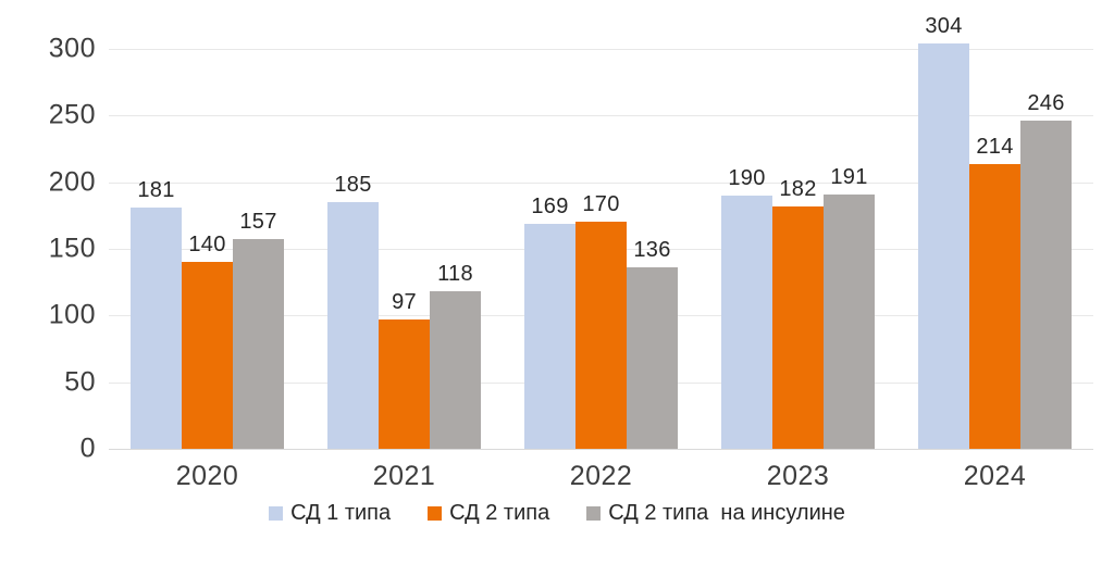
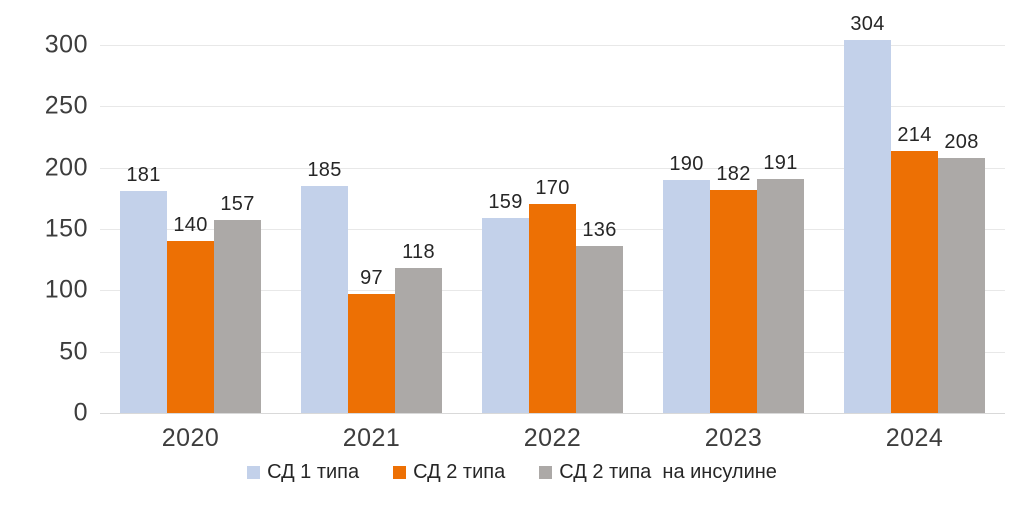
СД 1 типа/2022: 169 -> 159
СД 2 типа на инсулине/2024: 246 -> 208
